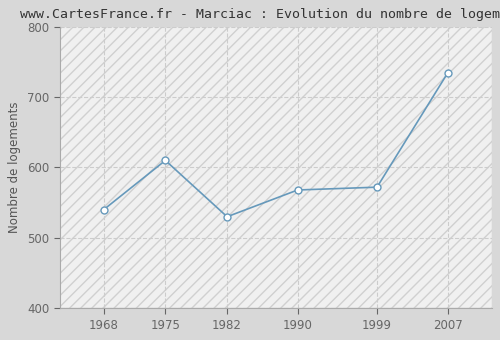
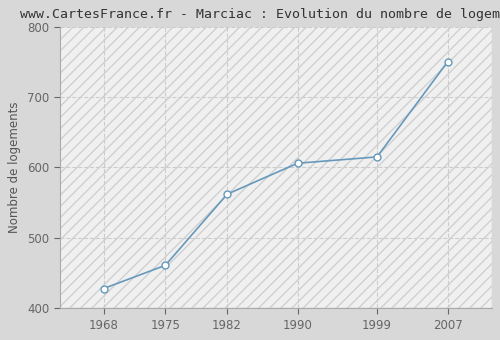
1968: 540 -> 428
1975: 610 -> 461
1982: 530 -> 562
1990: 568 -> 606
1999: 572 -> 615
2007: 734 -> 750
